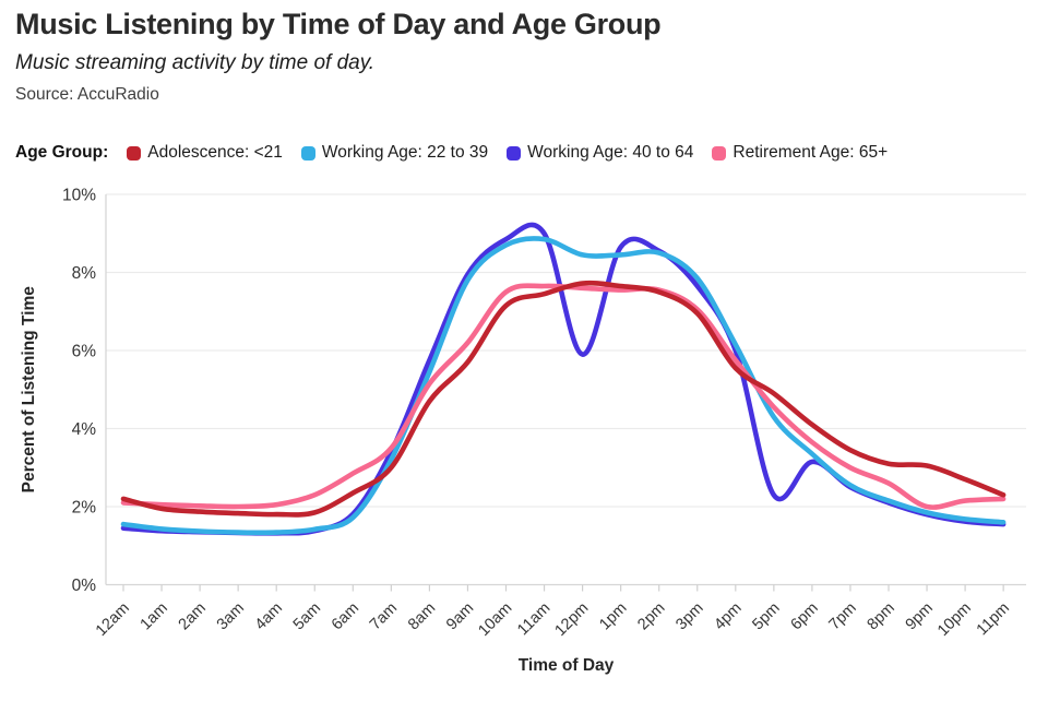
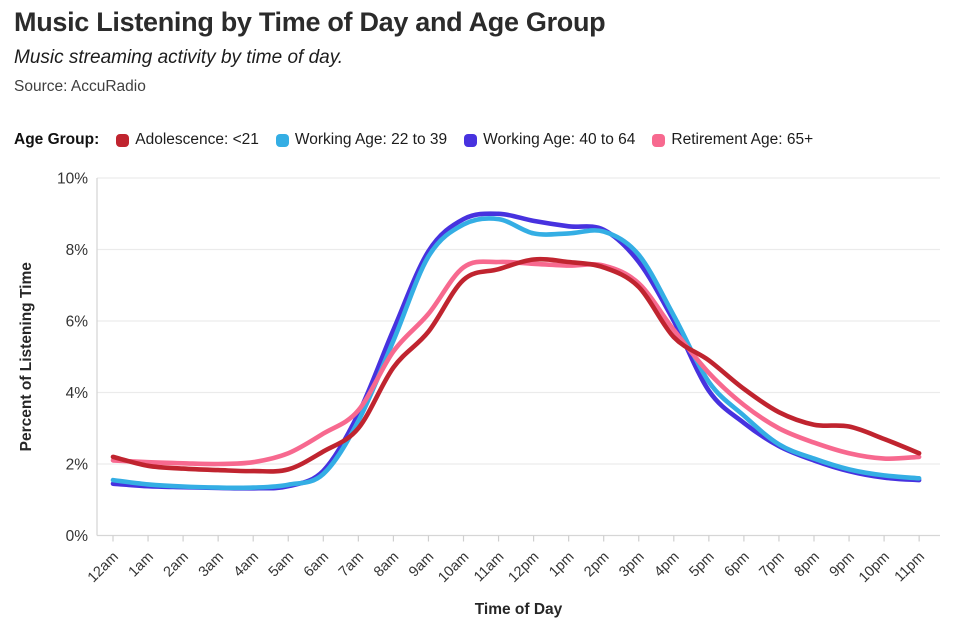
Working Age: 40 to 64/12pm: 5.9% -> 8.8%
Working Age: 40 to 64/5pm: 2.3% -> 4.0%
Retirement Age: 65+/9pm: 2.0% -> 2.3%
